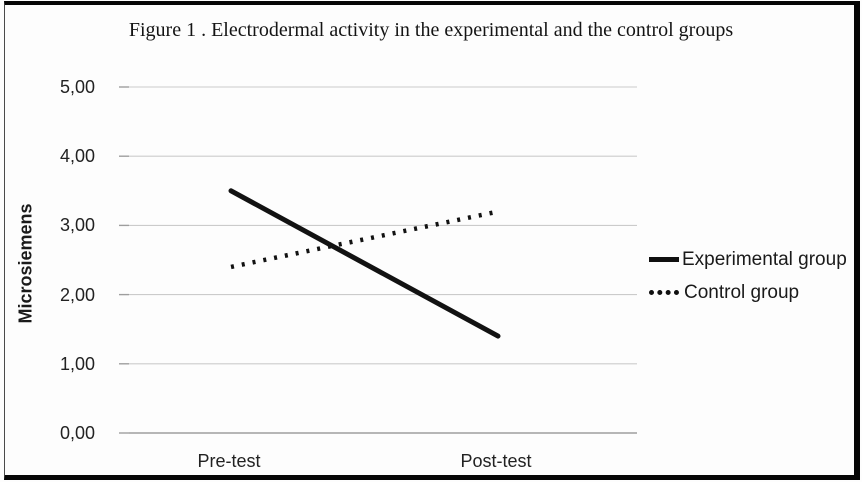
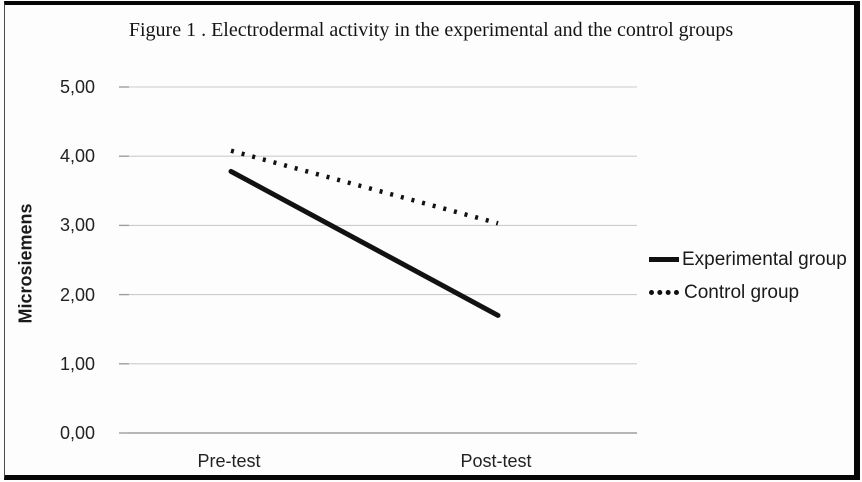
Experimental group/Pre-test: 3,5 -> 3,8
Control group/Pre-test: 2,4 -> 4,1
Experimental group/Post-test: 1,4 -> 1,7
Control group/Post-test: 3,2 -> 3,0
